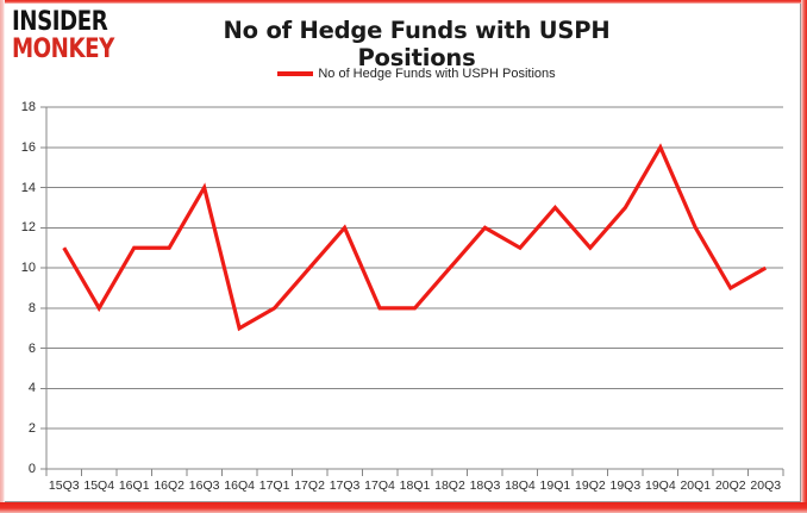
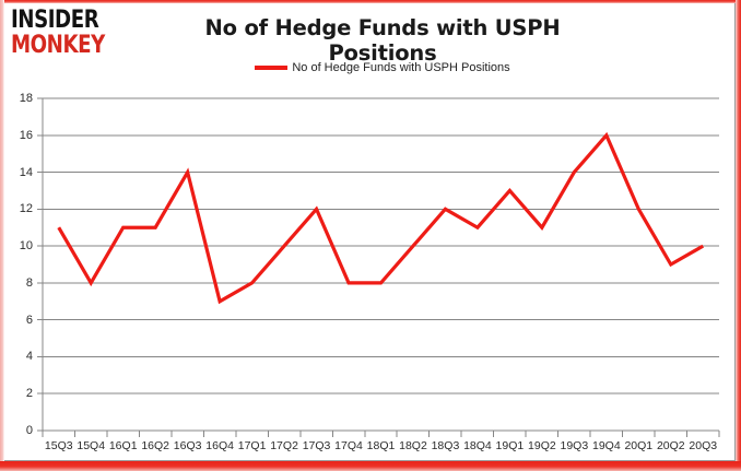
19Q3: 13 -> 14
